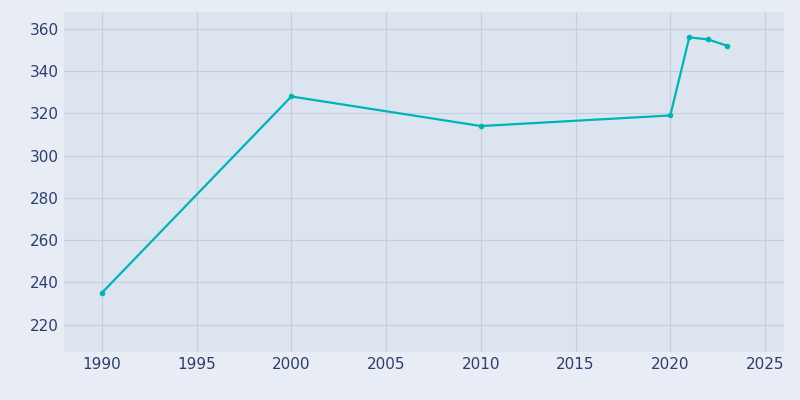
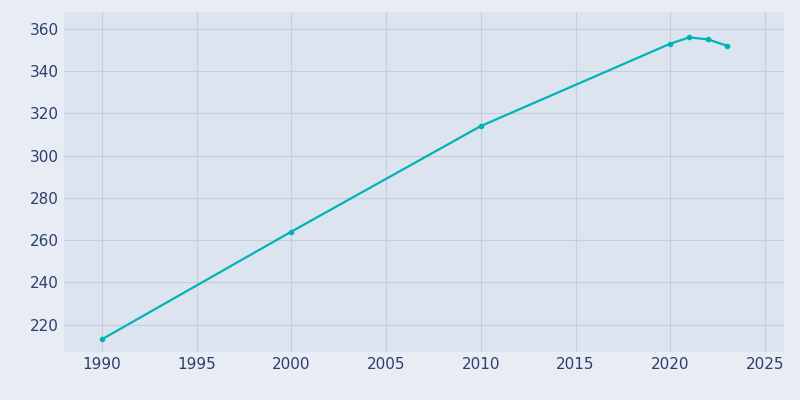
1990: 235 -> 213
2000: 328 -> 264
2020: 319 -> 353
